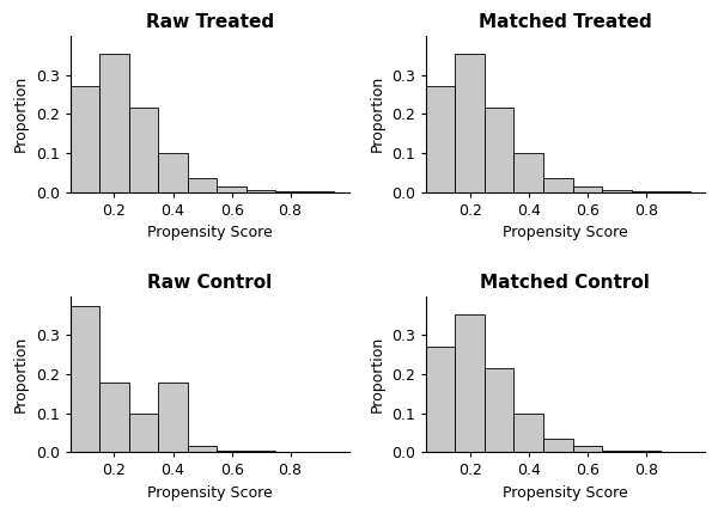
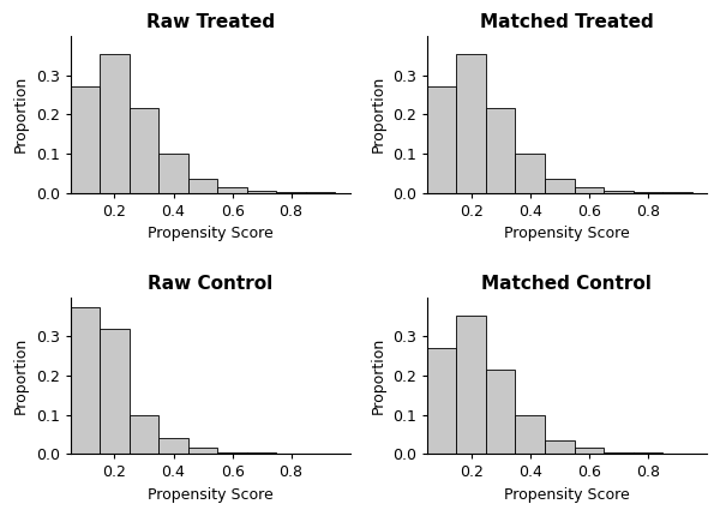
Raw Control/0.2: 0.180 -> 0.320
Raw Control/0.4: 0.180 -> 0.040
